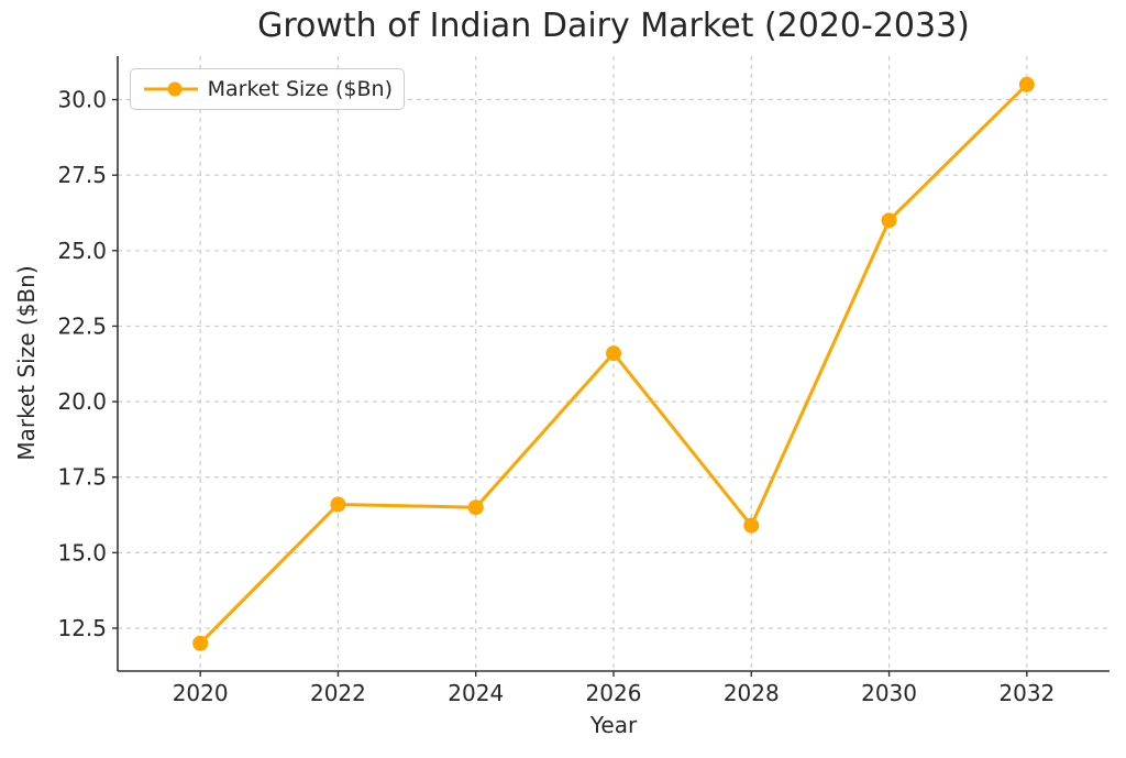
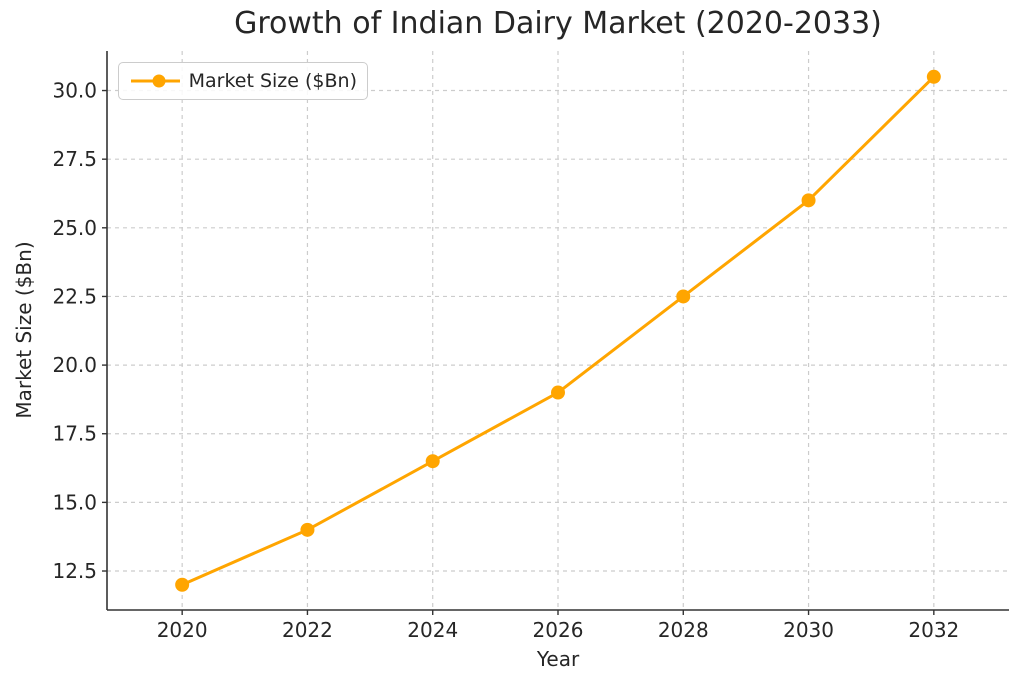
2022: 16.6 -> 14.0
2026: 21.6 -> 19.0
2028: 15.9 -> 22.5
